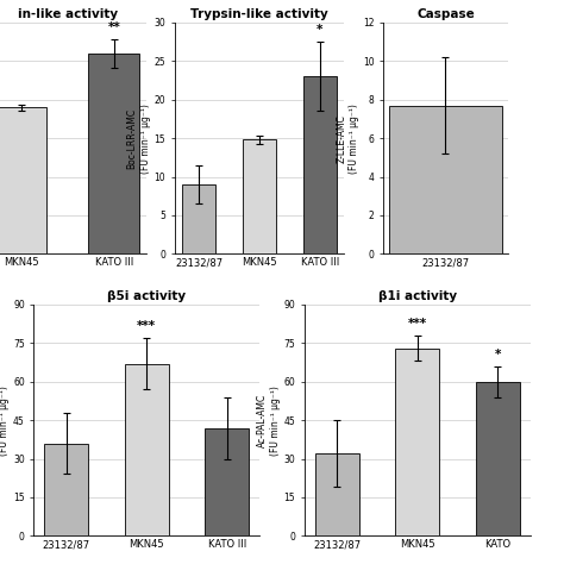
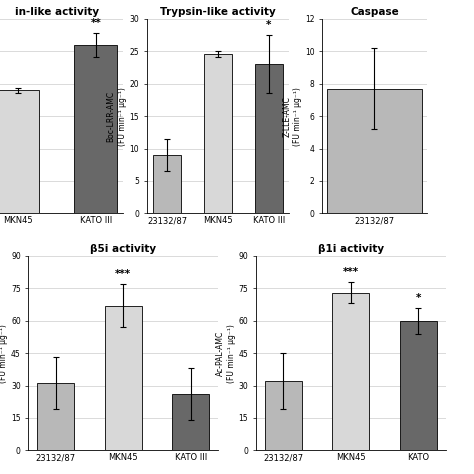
Trypsin-like activity/MKN45: 14.8 -> 24.6
β5i activity/23132/87: 36 -> 31
β5i activity/KATO III: 42 -> 26
